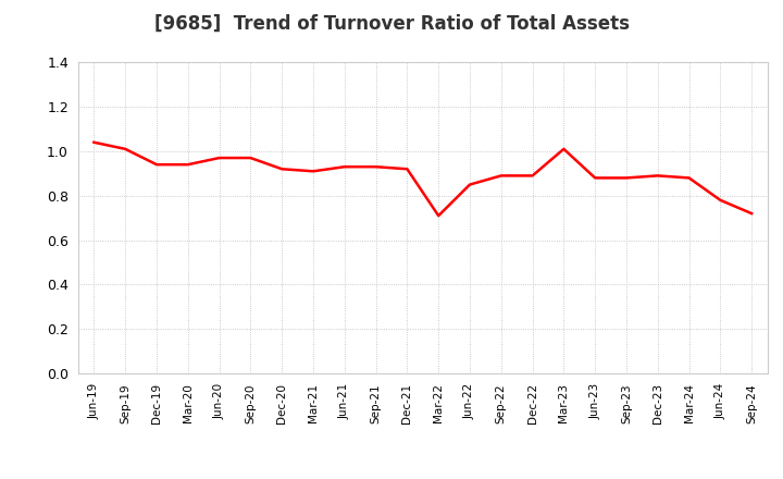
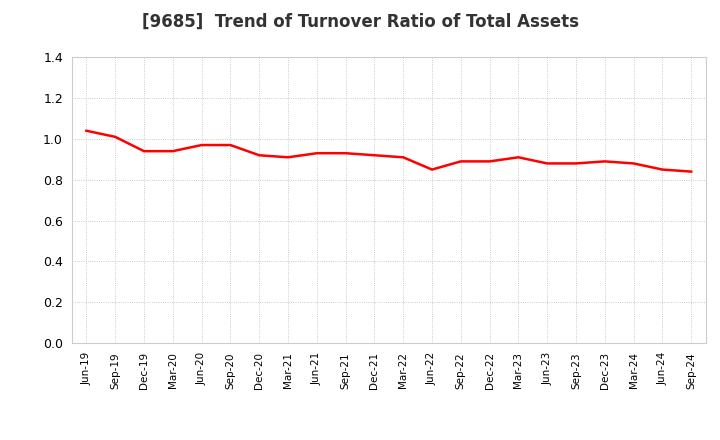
Mar-22: 0.71 -> 0.91
Mar-23: 1.01 -> 0.91
Jun-24: 0.78 -> 0.85
Sep-24: 0.72 -> 0.84
